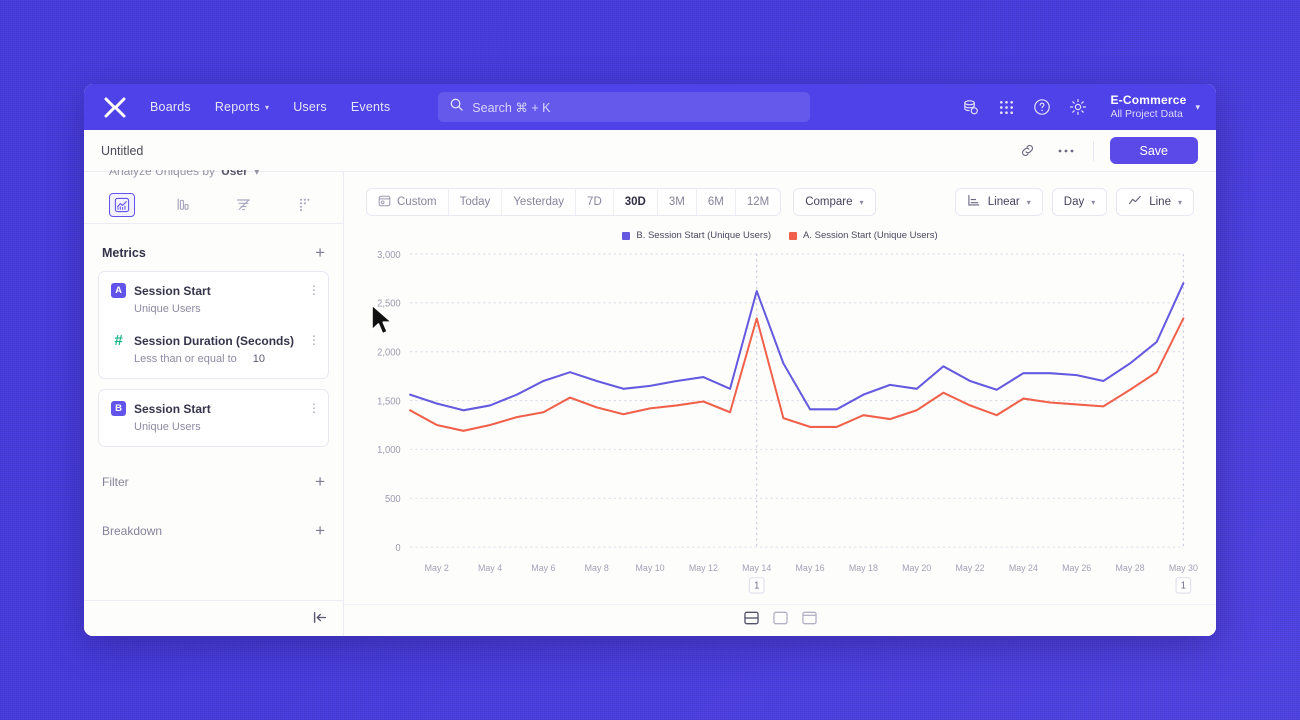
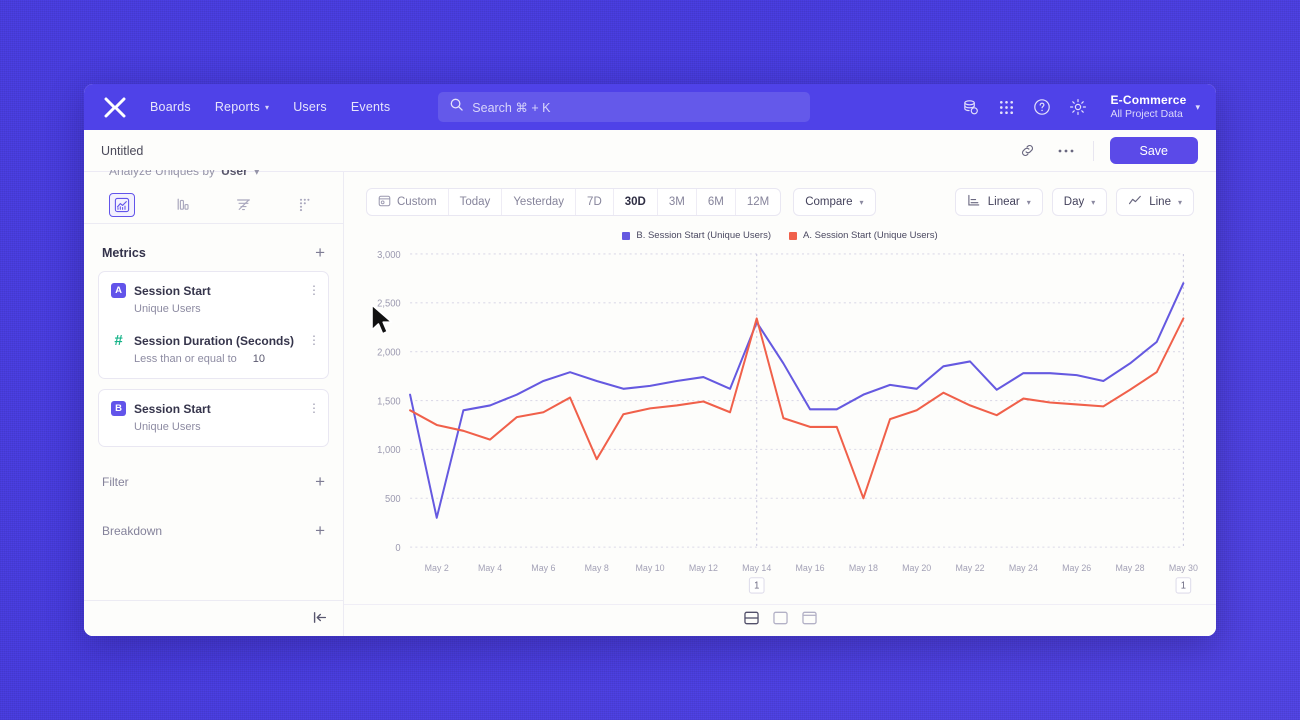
B. Session Start (Unique Users)/May 2: 1500 -> 300
A. Session Start (Unique Users)/May 4: 1200 -> 1100
A. Session Start (Unique Users)/May 8: 1400 -> 900
B. Session Start (Unique Users)/May 14: 2600 -> 2300
A. Session Start (Unique Users)/May 18: 1400 -> 500
B. Session Start (Unique Users)/May 22: 1700 -> 1900
